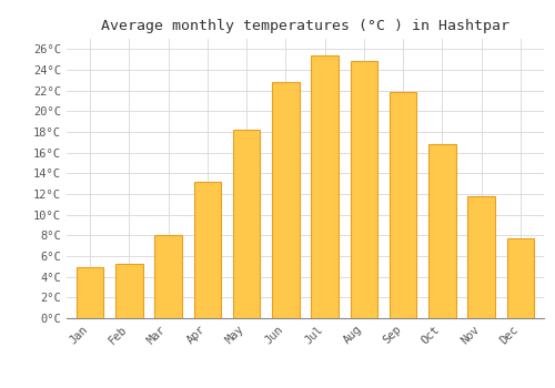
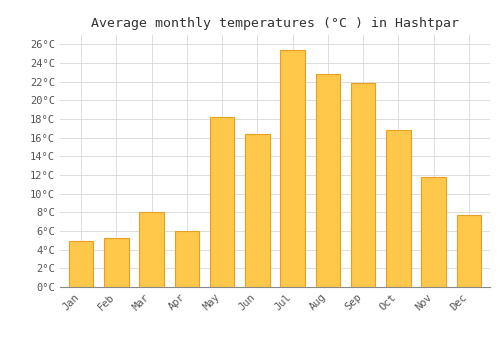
Apr: 13.2°C -> 6.0°C
Jun: 22.8°C -> 16.4°C
Aug: 24.9°C -> 22.8°C
